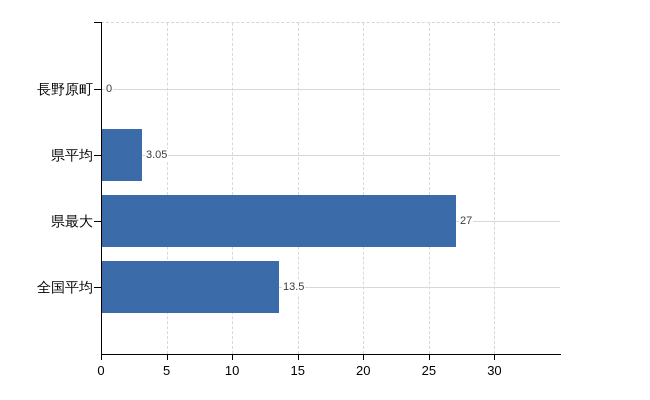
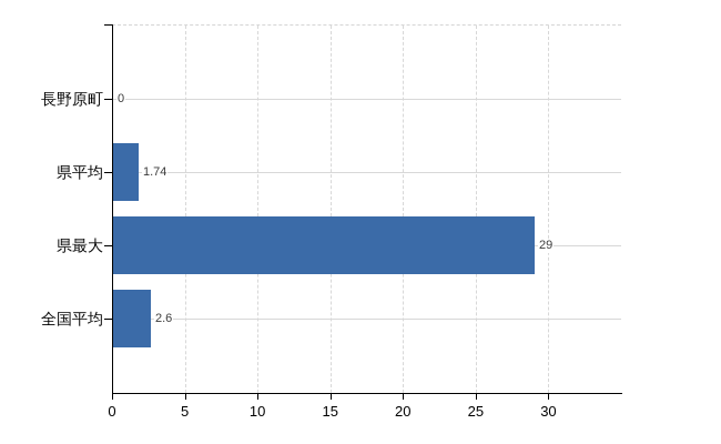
県平均: 3.05 -> 1.74
県最大: 27 -> 29
全国平均: 13.5 -> 2.6
